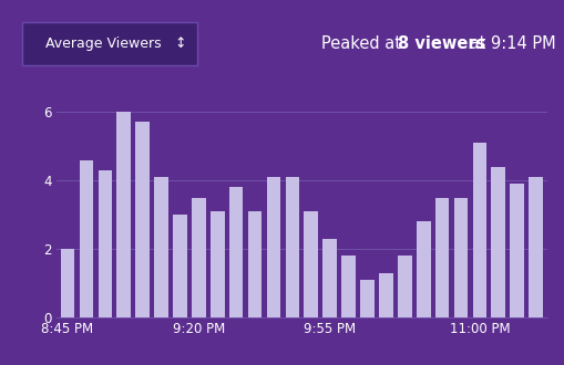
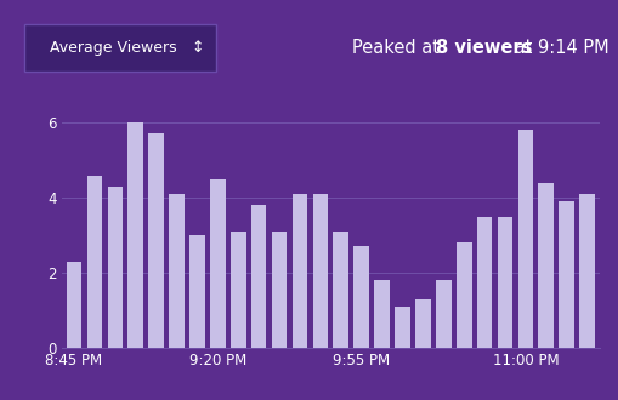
8:45 PM: 2.0 -> 2.3
9:20 PM: 3.5 -> 4.5
9:55 PM: 2.3 -> 2.7
11:00 PM: 5.1 -> 5.8
